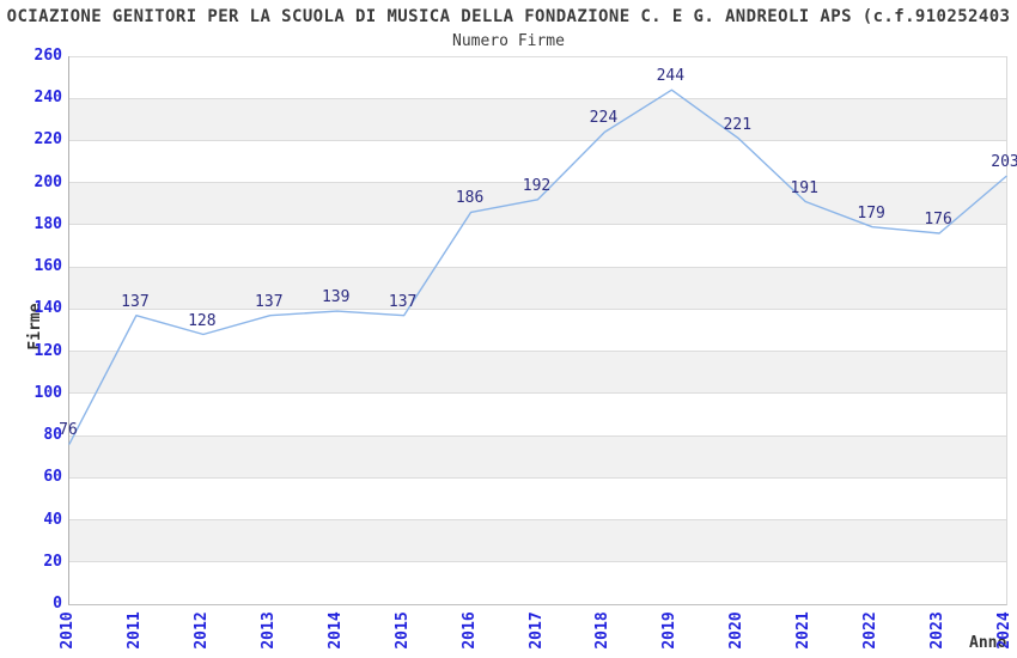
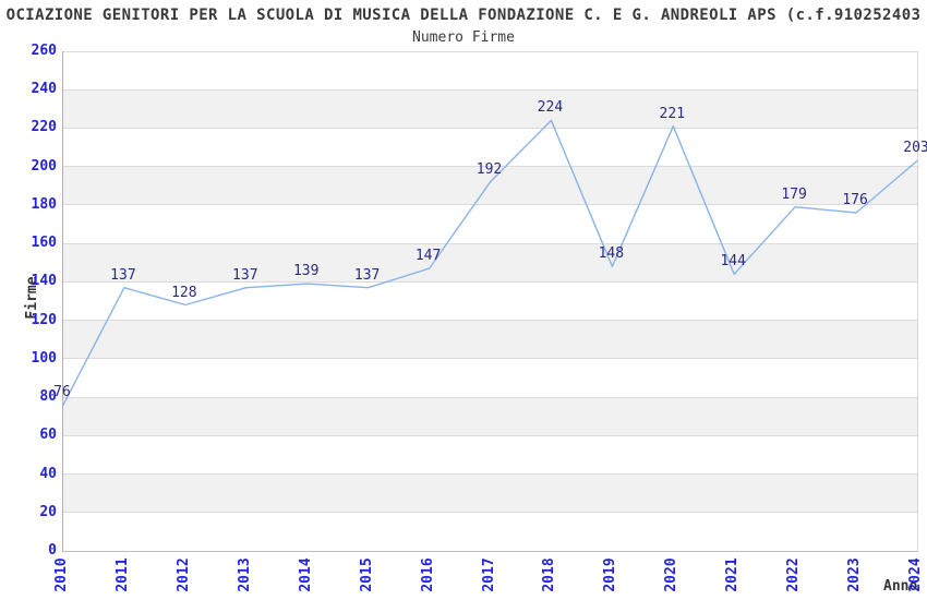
2016: 186 -> 147
2019: 244 -> 148
2021: 191 -> 144
